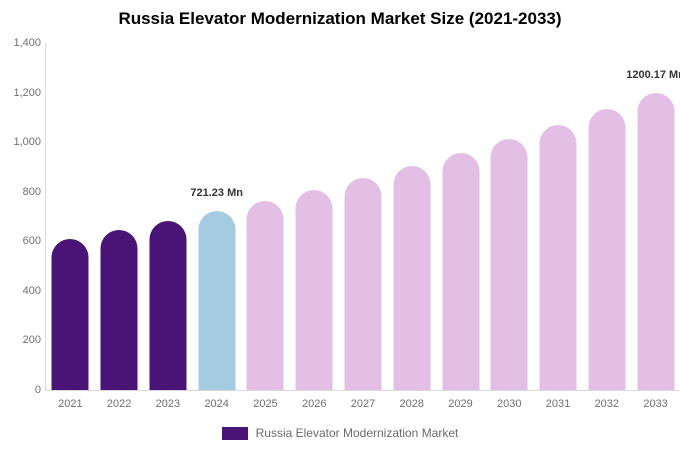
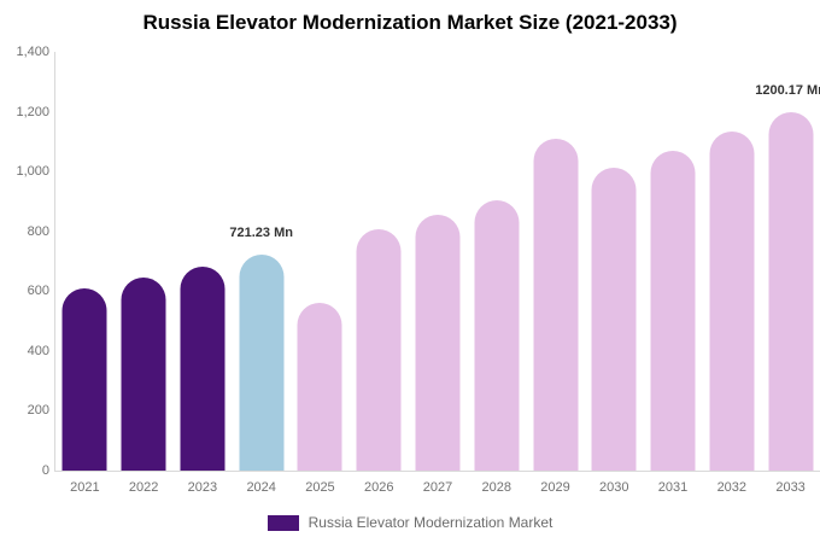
2025: 760 -> 560
2029: 960 -> 1110
